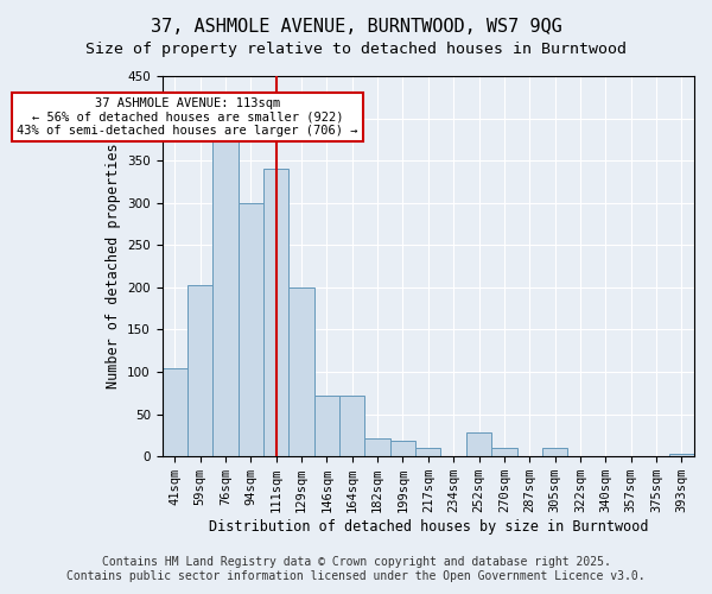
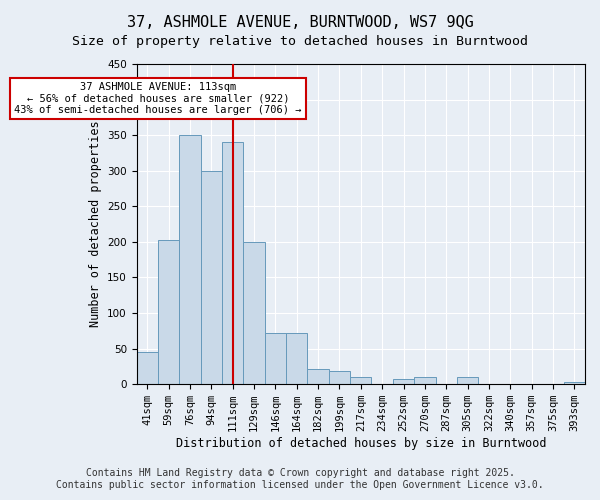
41sqm: 104 -> 45
76sqm: 376 -> 350
252sqm: 28 -> 8
